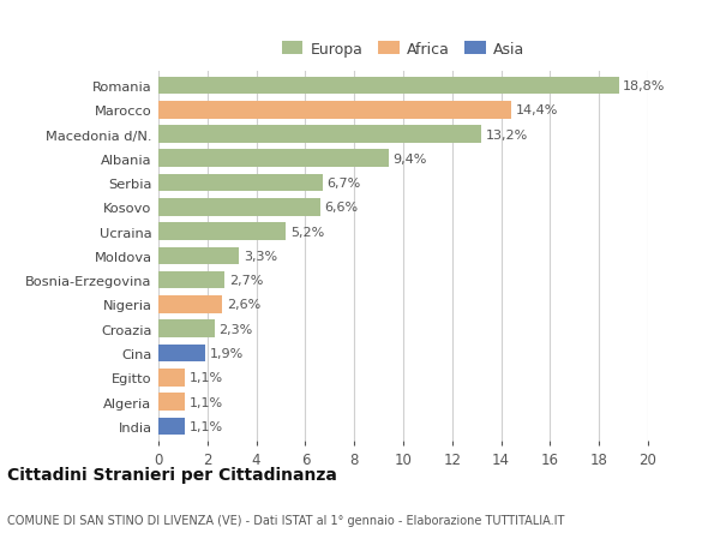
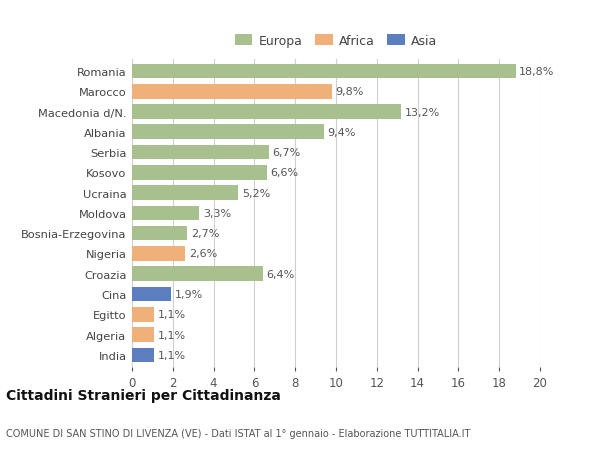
Marocco: 14,4% -> 9,8%
Croazia: 2,3% -> 6,4%
